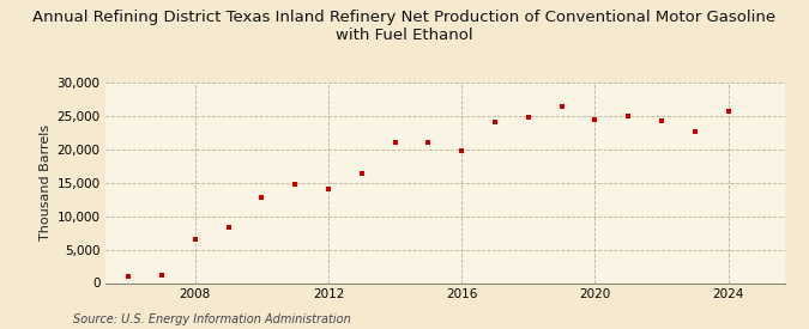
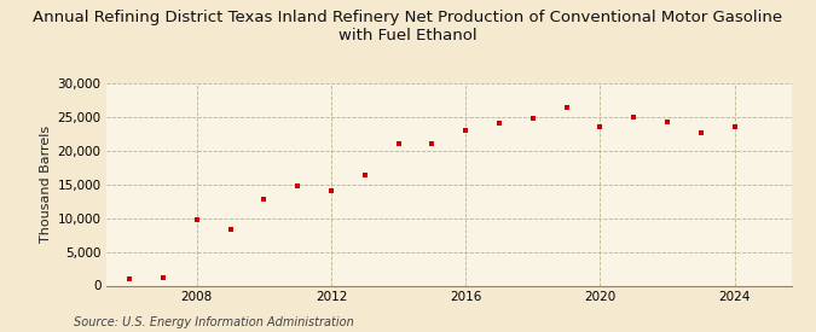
2008: 6,600 -> 9,700
2016: 19,800 -> 23,000
2020: 24,400 -> 23,500
2024: 25,600 -> 23,500
